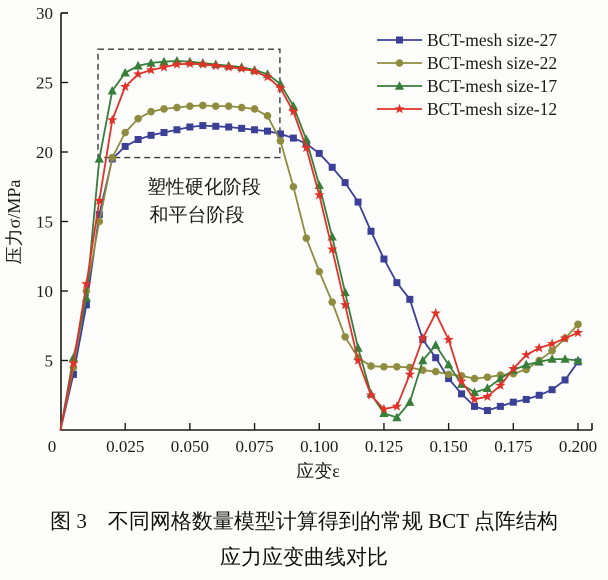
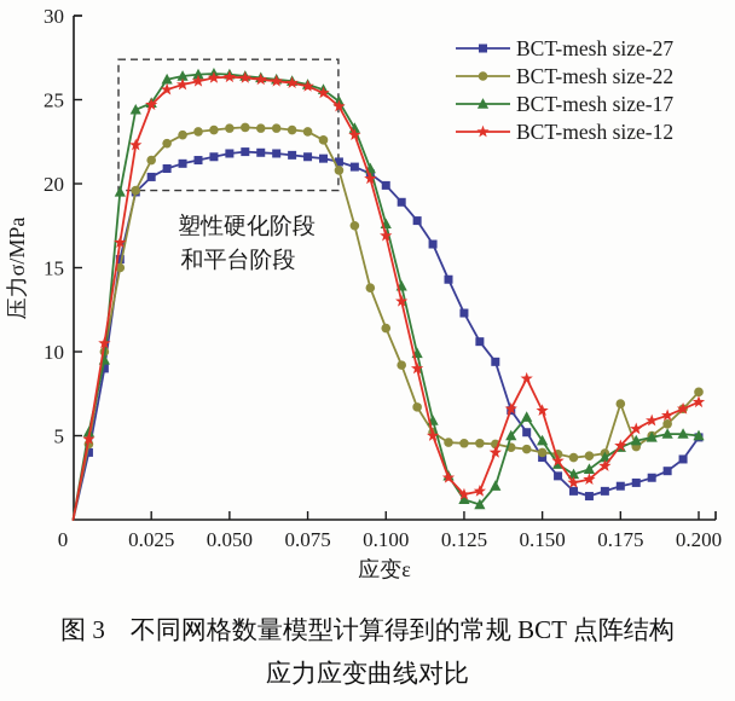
BCT-mesh size-17/0.025: 25.7 -> 24.8
BCT-mesh size-22/0.175: 4.0 -> 6.9
